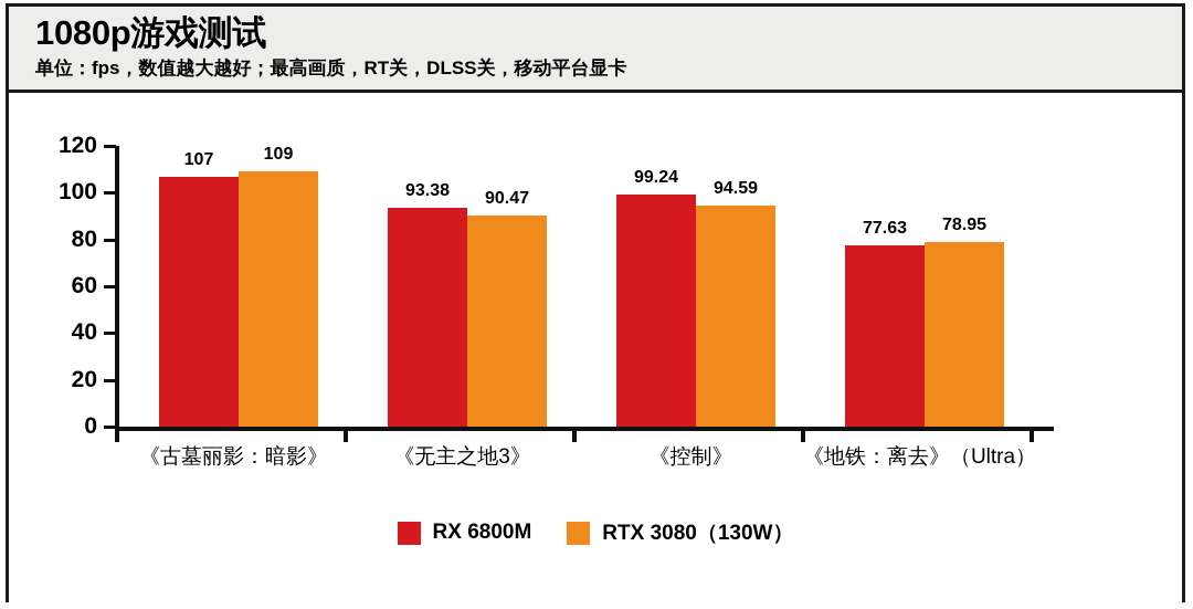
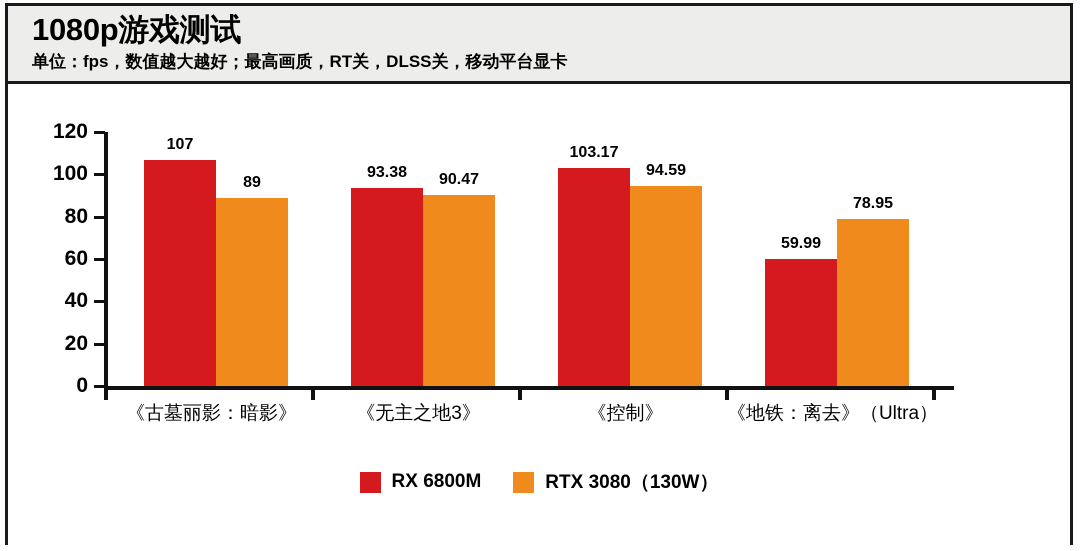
RTX 3080（130W）/《古墓丽影：暗影》: 109 -> 89
RX 6800M/《控制》: 99.24 -> 103.17
RX 6800M/《地铁：离去》（Ultra）: 77.63 -> 59.99
